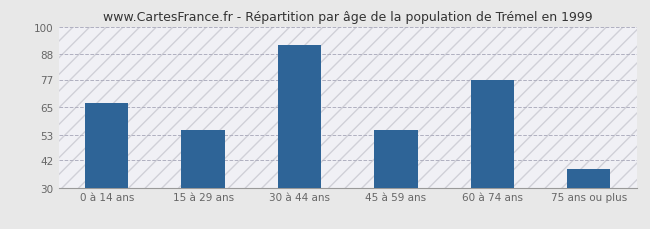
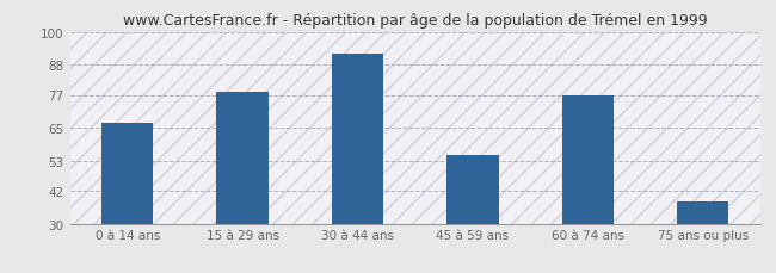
15 à 29 ans: 55 -> 78
